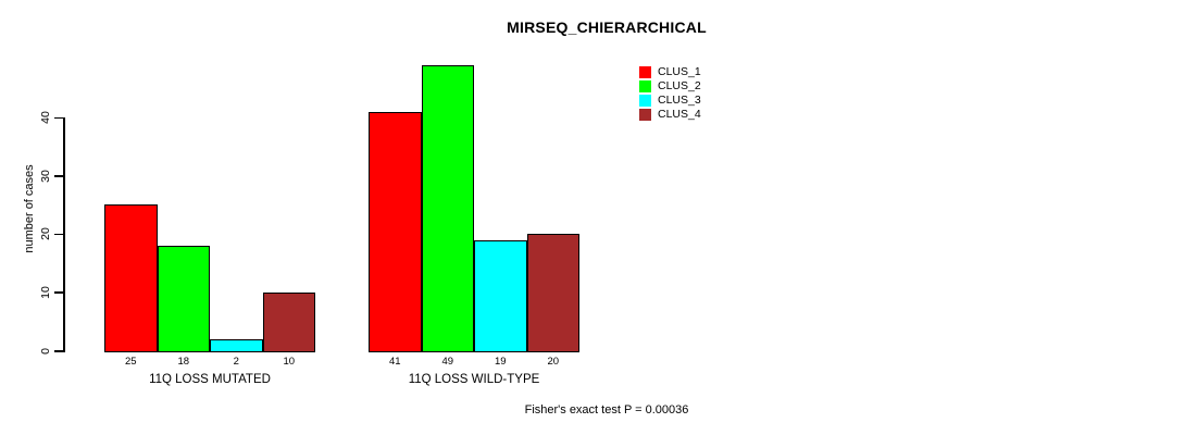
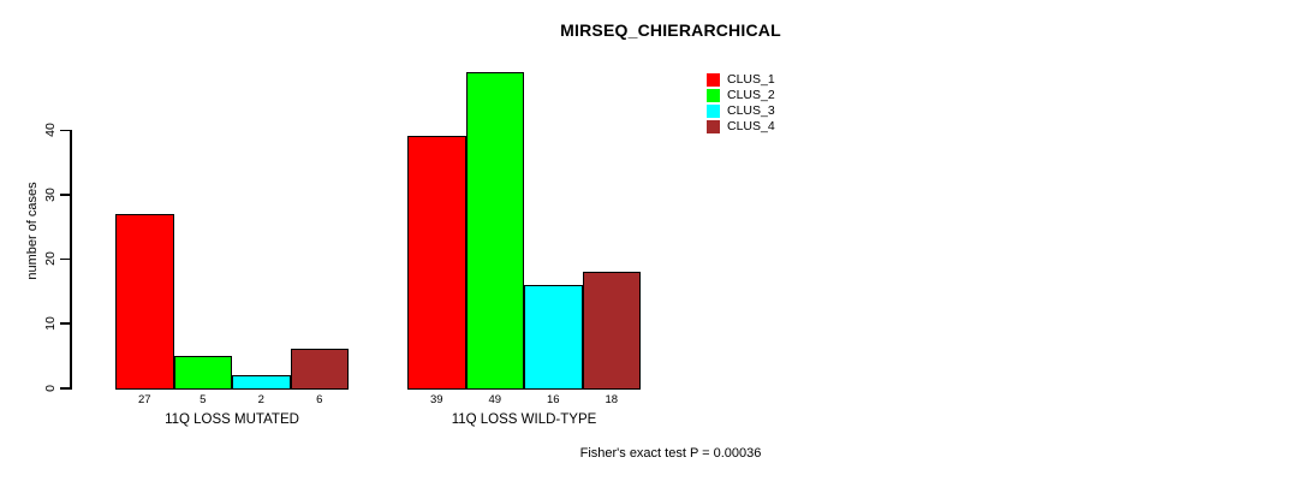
CLUS_1/11Q LOSS MUTATED: 25 -> 27
CLUS_2/11Q LOSS MUTATED: 18 -> 5
CLUS_4/11Q LOSS MUTATED: 10 -> 6
CLUS_1/11Q LOSS WILD-TYPE: 41 -> 39
CLUS_3/11Q LOSS WILD-TYPE: 19 -> 16
CLUS_4/11Q LOSS WILD-TYPE: 20 -> 18
